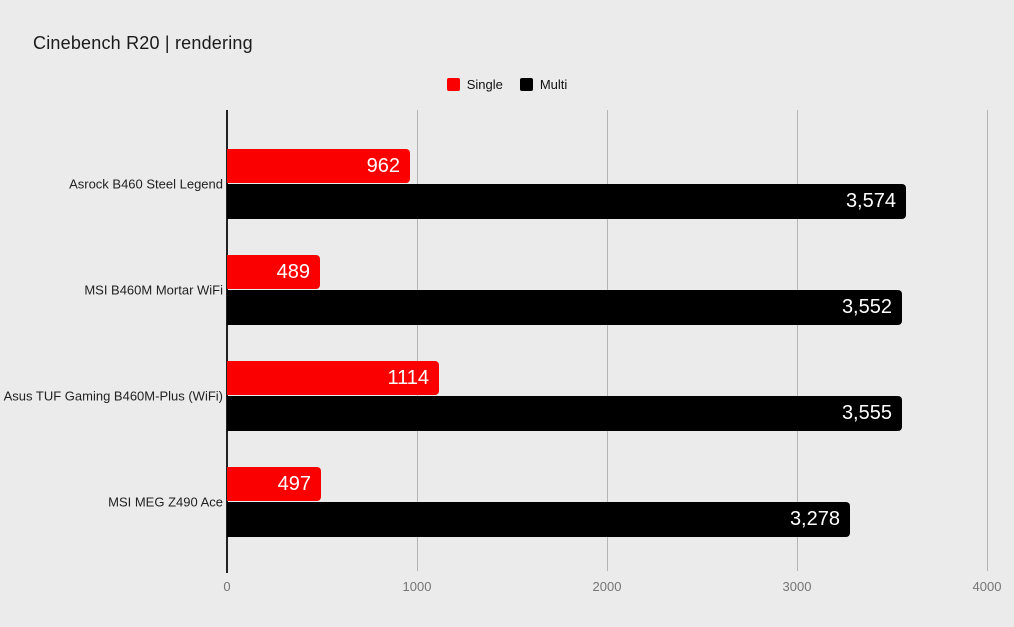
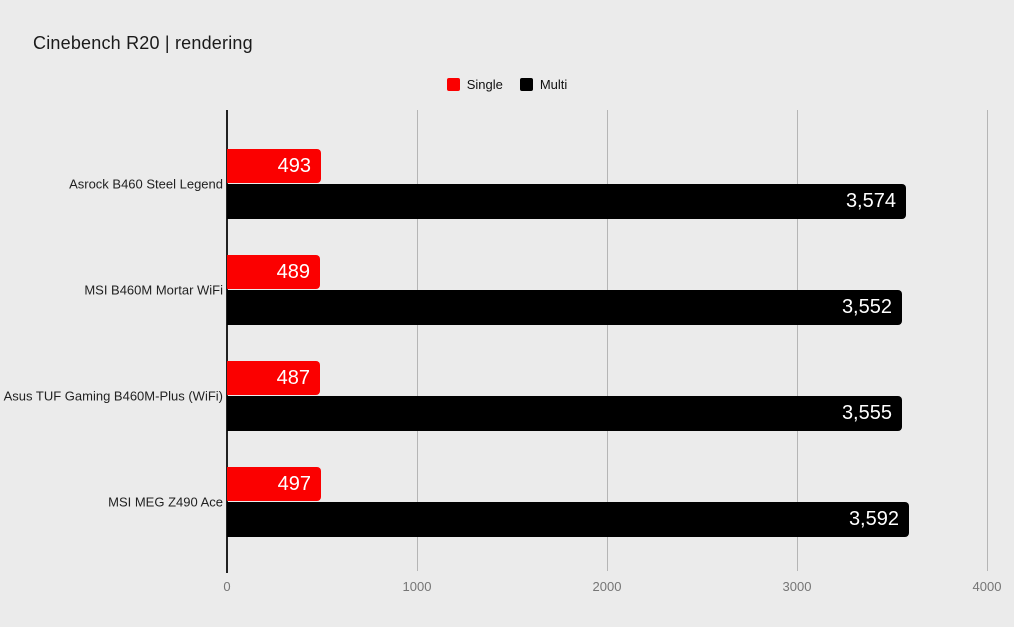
Single/Asrock B460 Steel Legend: 962 -> 493
Single/Asus TUF Gaming B460M-Plus (WiFi): 1114 -> 487
Multi/MSI MEG Z490 Ace: 3,278 -> 3,592
